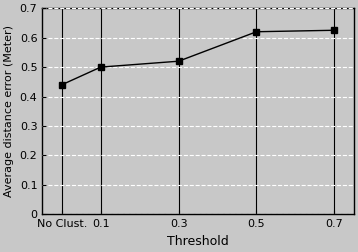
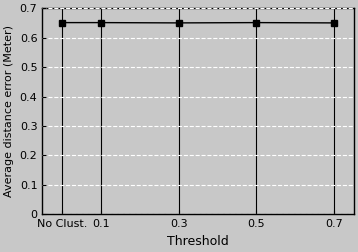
No Clust.: 0.440 -> 0.651
0.1: 0.500 -> 0.651
0.3: 0.520 -> 0.650
0.5: 0.620 -> 0.651
0.7: 0.625 -> 0.650
